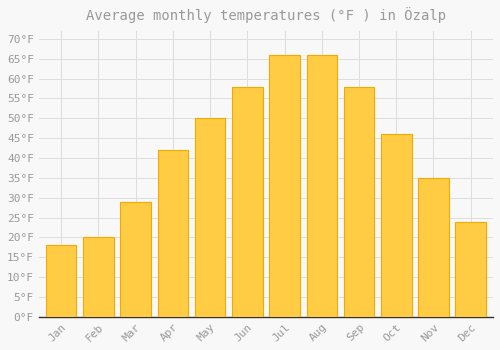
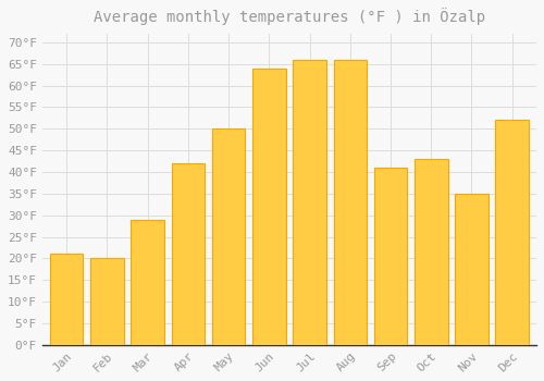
Jan: 18°F -> 21°F
Jun: 58°F -> 64°F
Sep: 58°F -> 41°F
Oct: 46°F -> 43°F
Dec: 24°F -> 52°F
